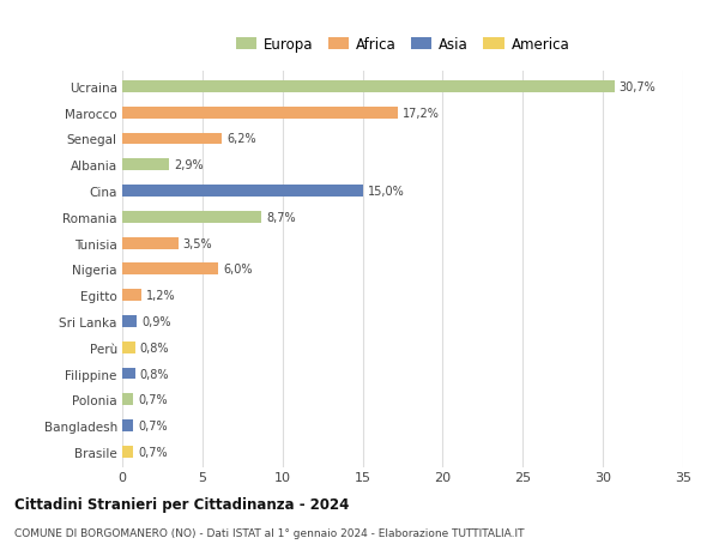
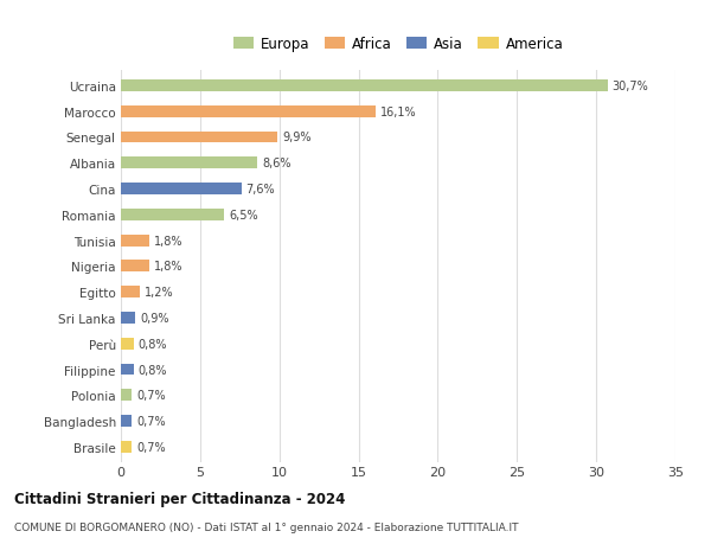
Marocco: 17,2% -> 16,1%
Senegal: 6,2% -> 9,9%
Albania: 2,9% -> 8,6%
Cina: 15,0% -> 7,6%
Romania: 8,7% -> 6,5%
Tunisia: 3,5% -> 1,8%
Nigeria: 6,0% -> 1,8%
